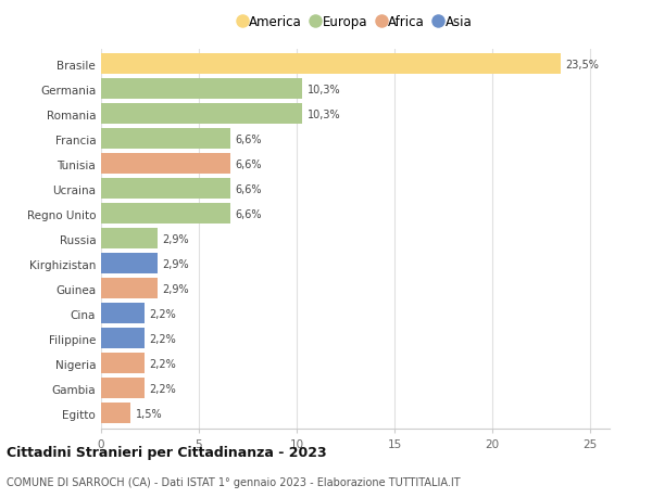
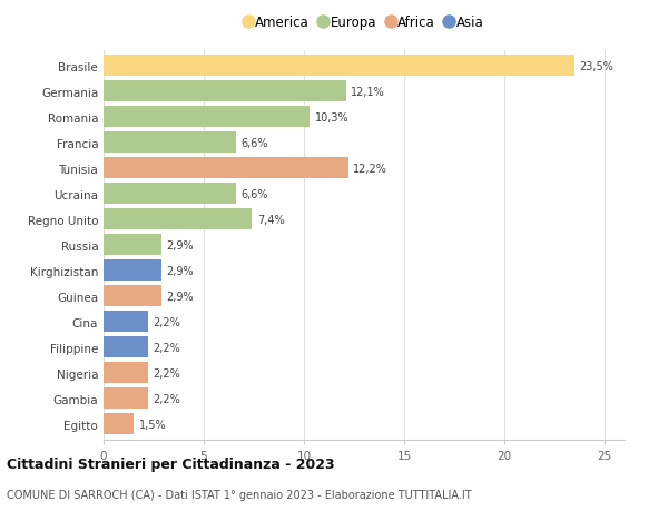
Germania: 10,3% -> 12,1%
Tunisia: 6,6% -> 12,2%
Regno Unito: 6,6% -> 7,4%
